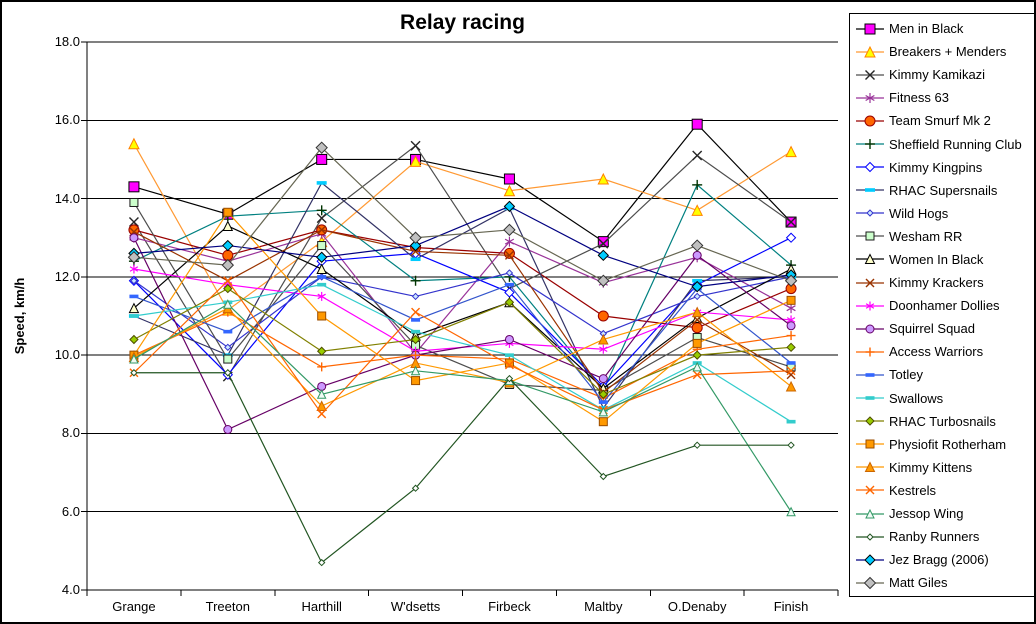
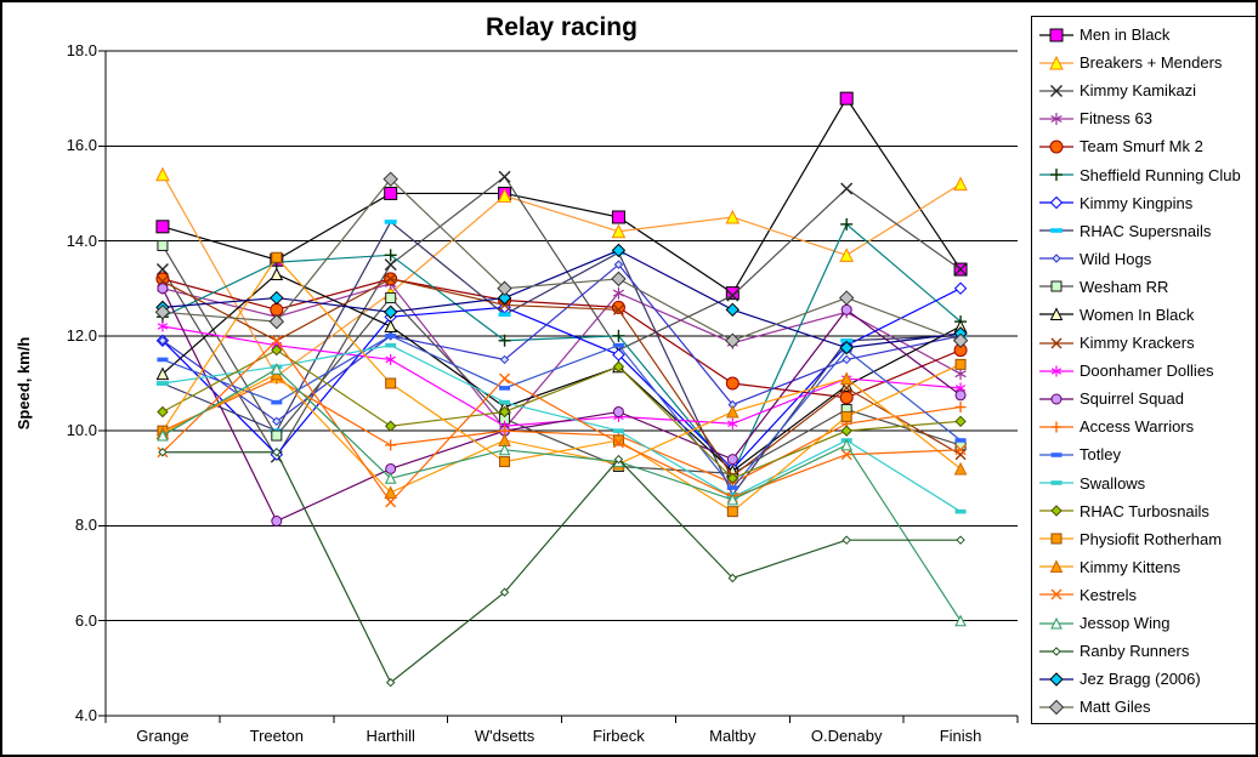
Wild Hogs/Firbeck: 12.1 -> 13.5
Men in Black/O.Denaby: 15.9 -> 17.0
